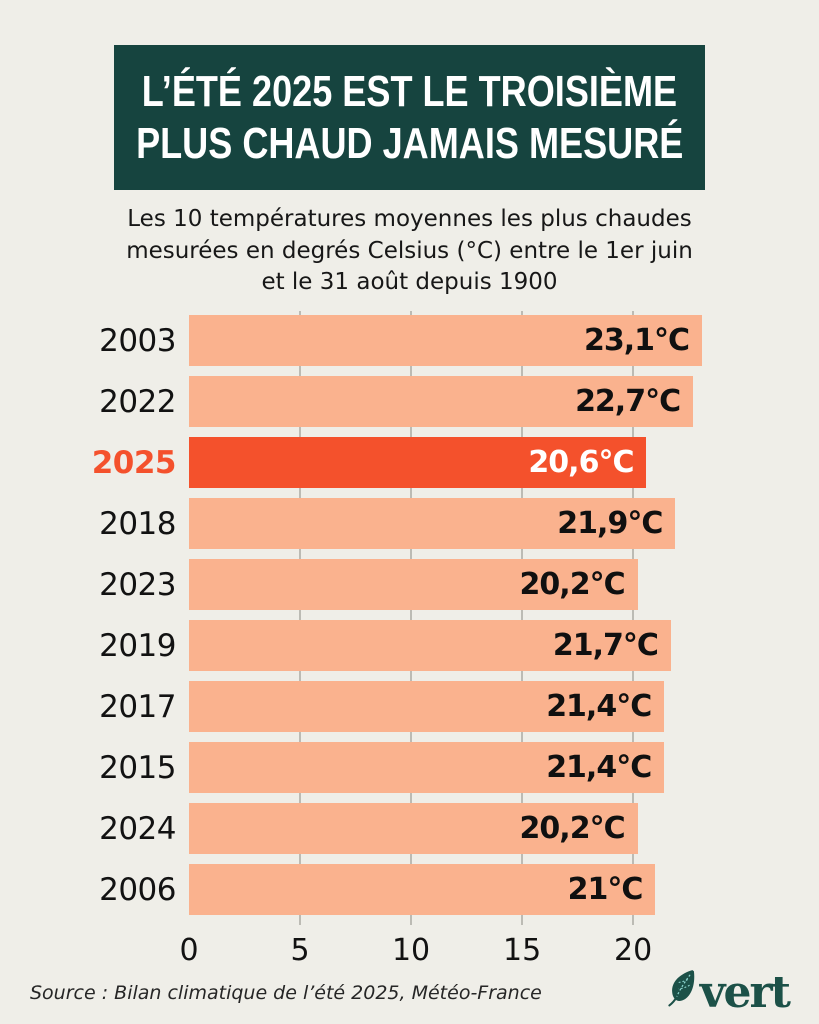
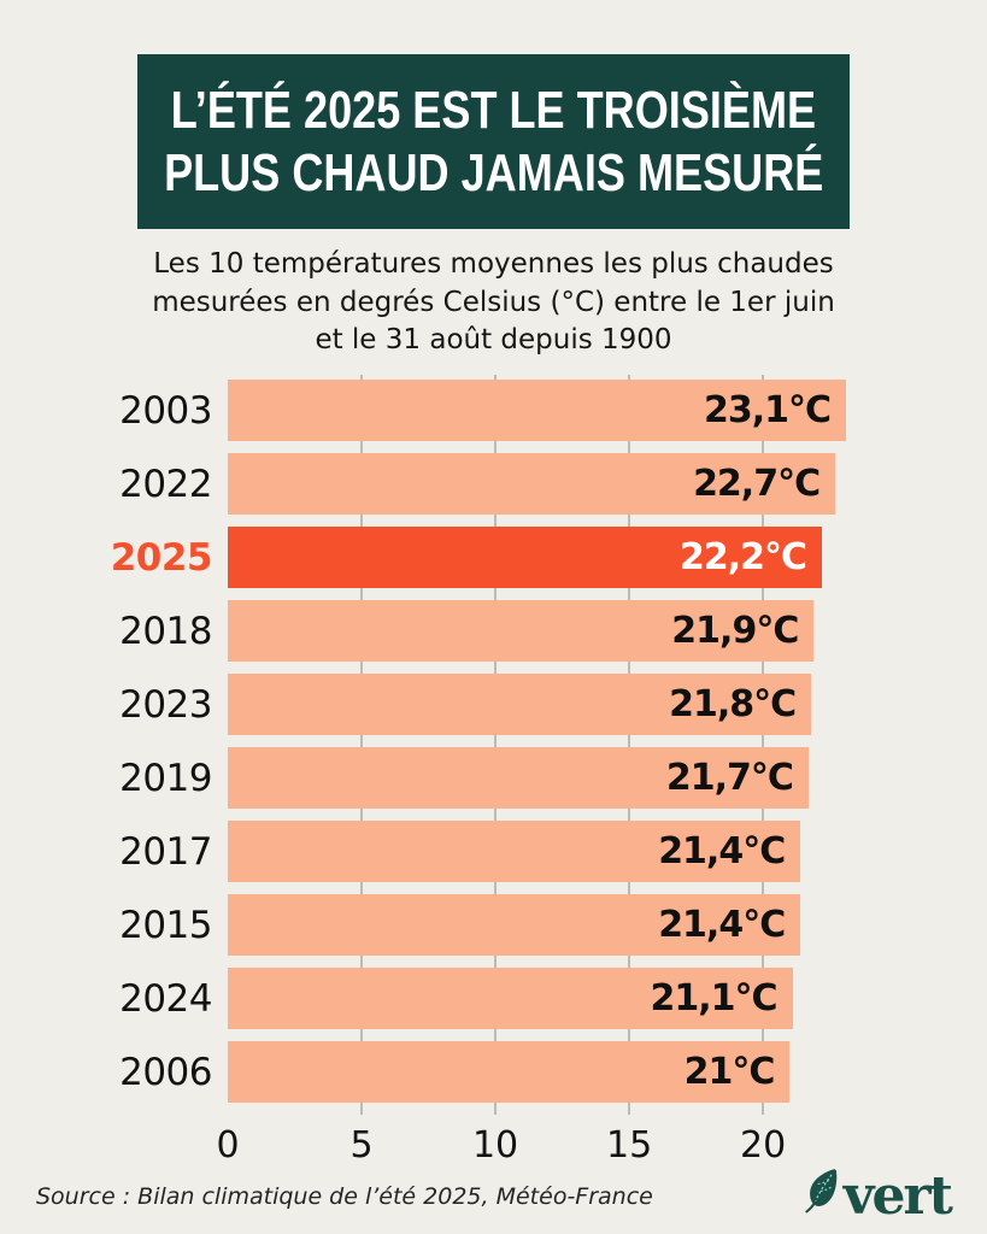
2025: 20,6°C -> 22,2°C
2023: 20,2°C -> 21,8°C
2024: 20,2°C -> 21,1°C
